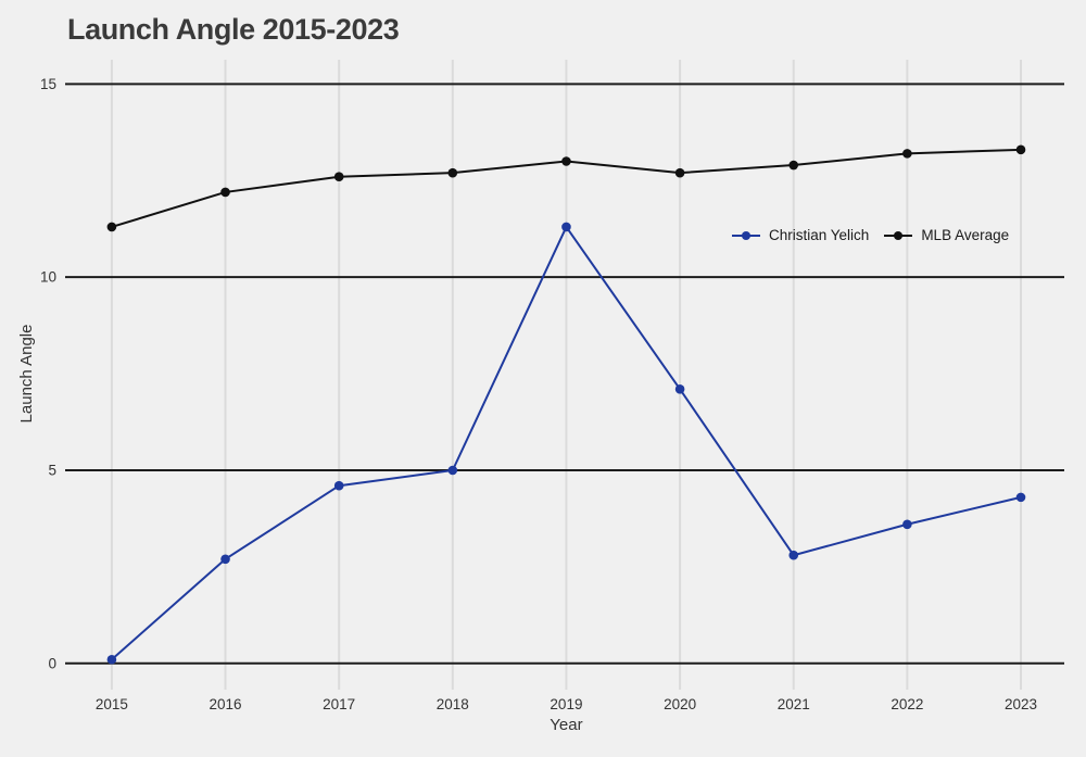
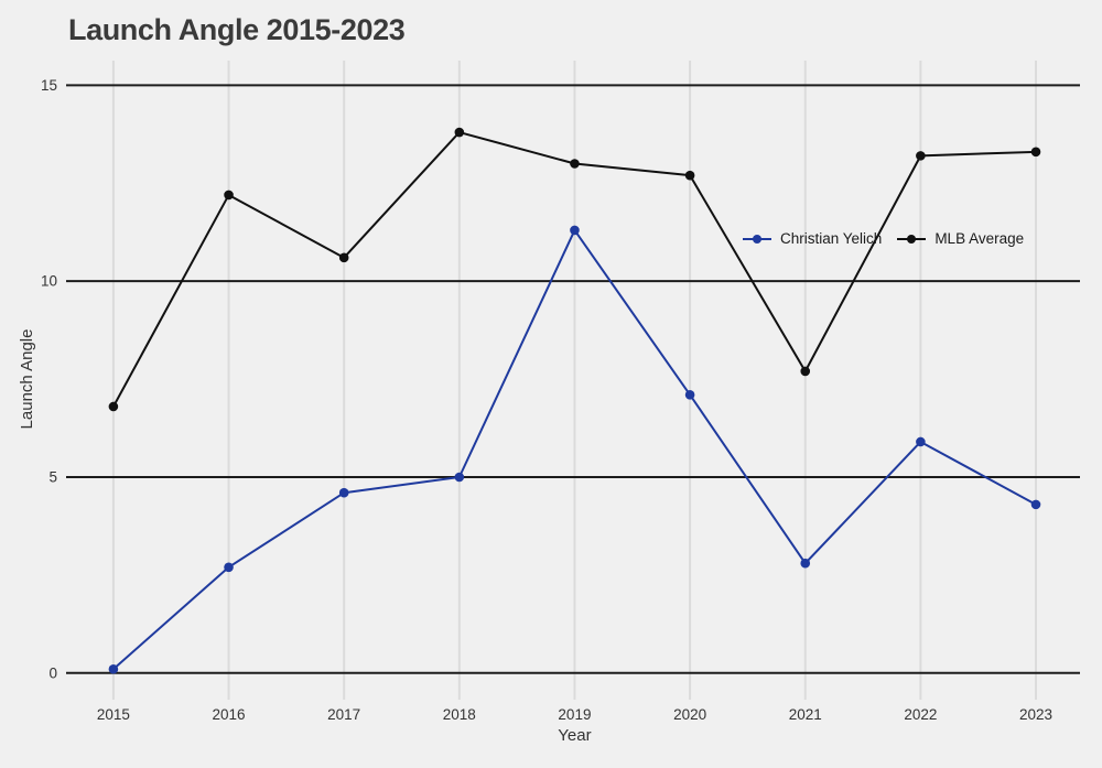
MLB Average/2015: 11.3 -> 6.8
MLB Average/2017: 12.6 -> 10.6
MLB Average/2018: 12.7 -> 13.8
MLB Average/2021: 12.9 -> 7.7
Christian Yelich/2022: 3.6 -> 5.9
